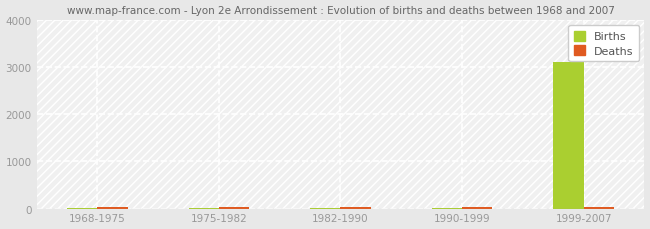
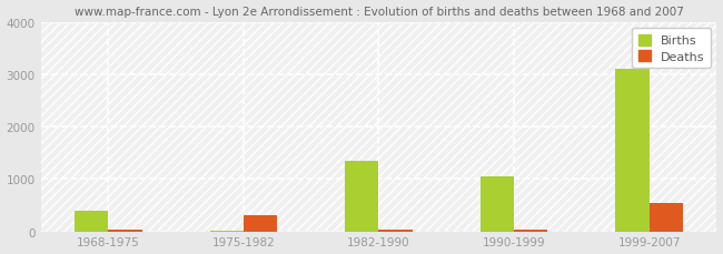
Births/1968-1975: 20 -> 400
Deaths/1975-1982: 30 -> 300
Births/1982-1990: 20 -> 1350
Births/1990-1999: 10 -> 1050
Deaths/1999-2007: 40 -> 550
